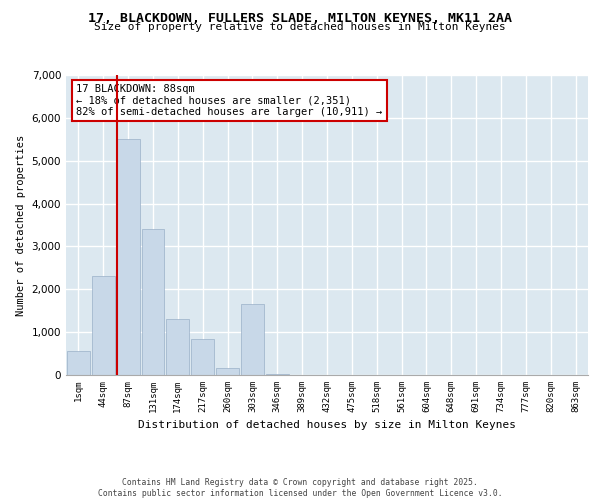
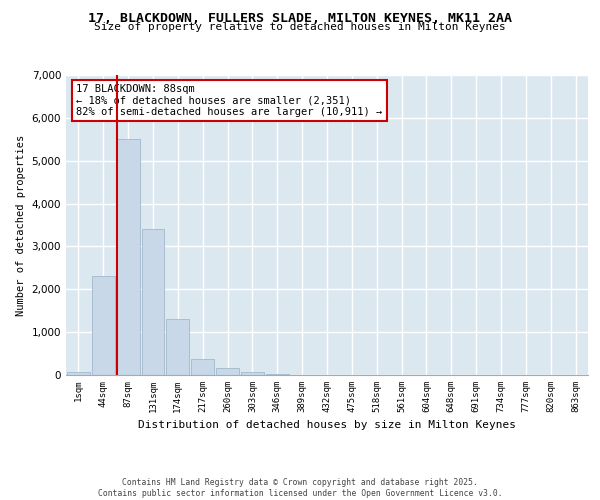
1sqm: 550 -> 60
217sqm: 850 -> 370
303sqm: 1,650 -> 80
